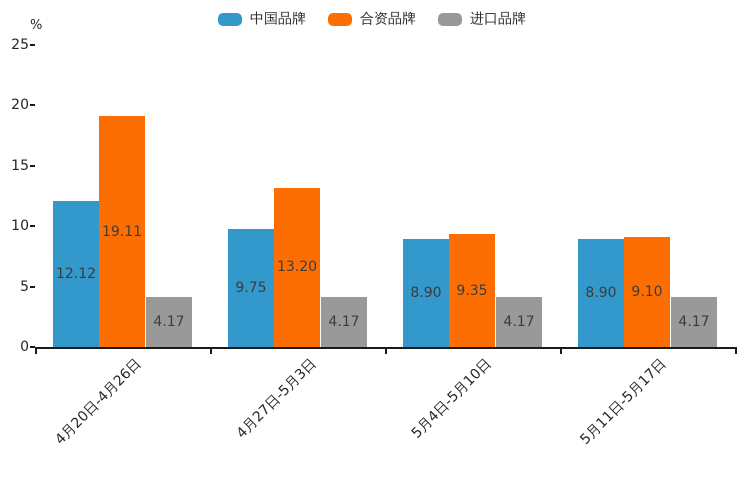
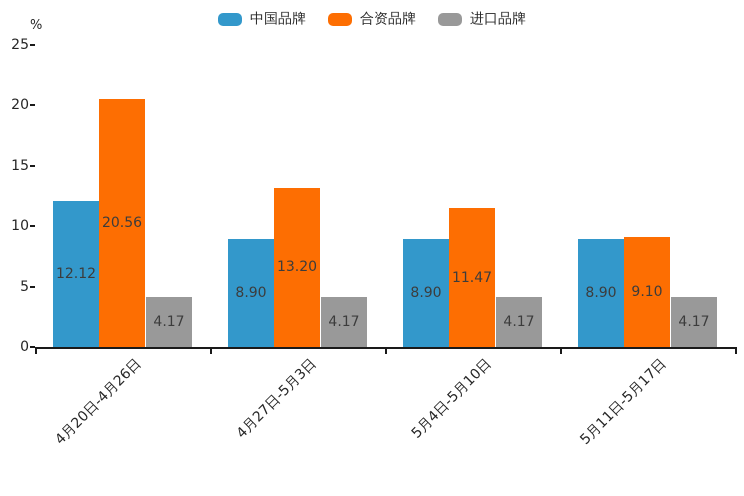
合资品牌/4月20日-4月26日: 19.11 -> 20.56
中国品牌/4月27日-5月3日: 9.75 -> 8.90
合资品牌/5月4日-5月10日: 9.35 -> 11.47
